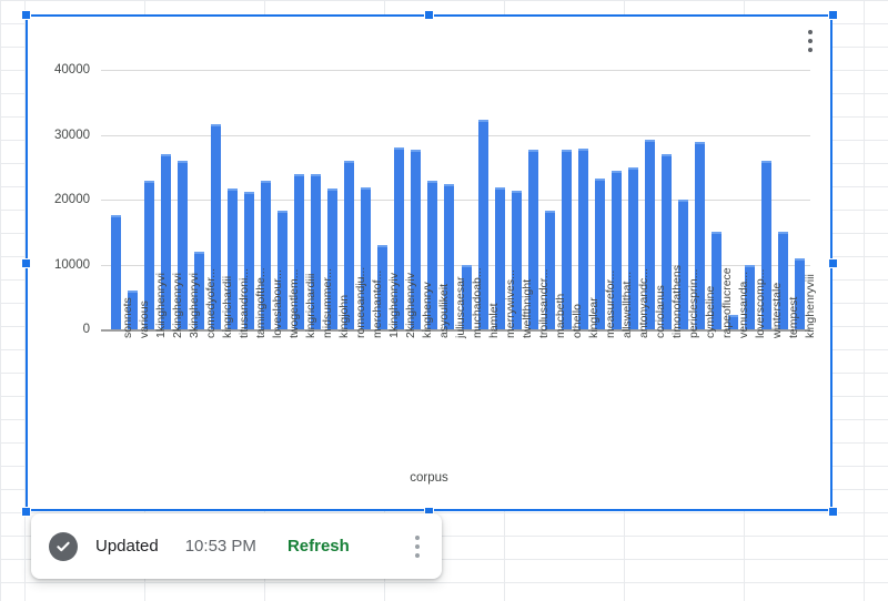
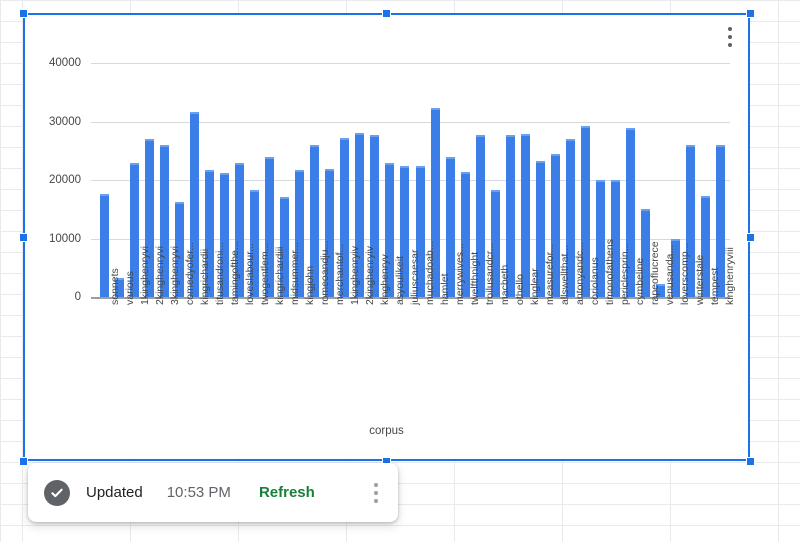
various: 6000 -> 3000
comedyofer...: 12000 -> 16000
midsummer...: 24000 -> 17000
1kinghenryiv: 13000 -> 27000
muchadoab...: 10000 -> 22000
merrywives...: 22000 -> 24000
antonyandc...: 25000 -> 27000
timonofathens: 27000 -> 20000
tempest: 15000 -> 17000
kinghenryviii: 11000 -> 26000
